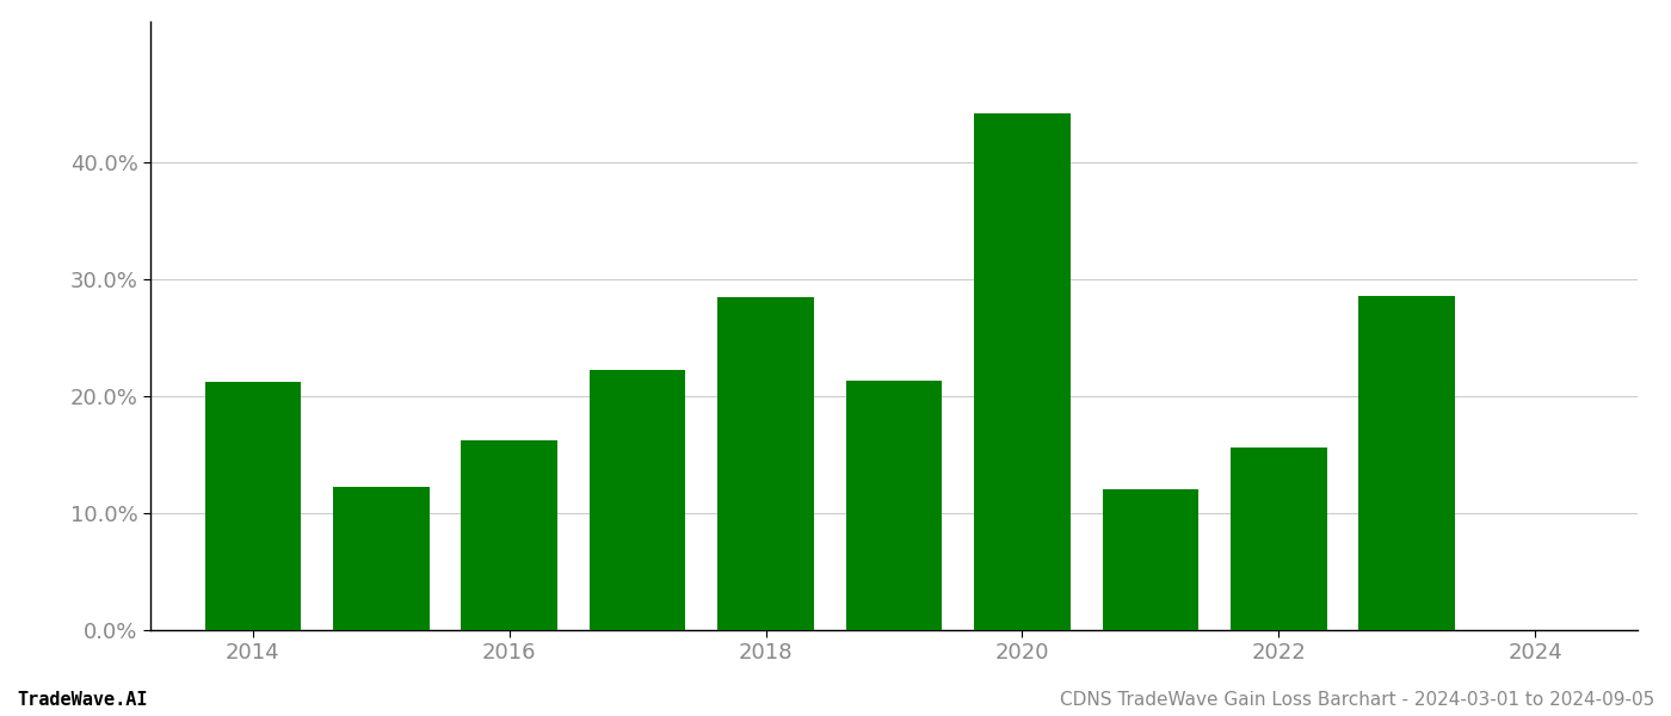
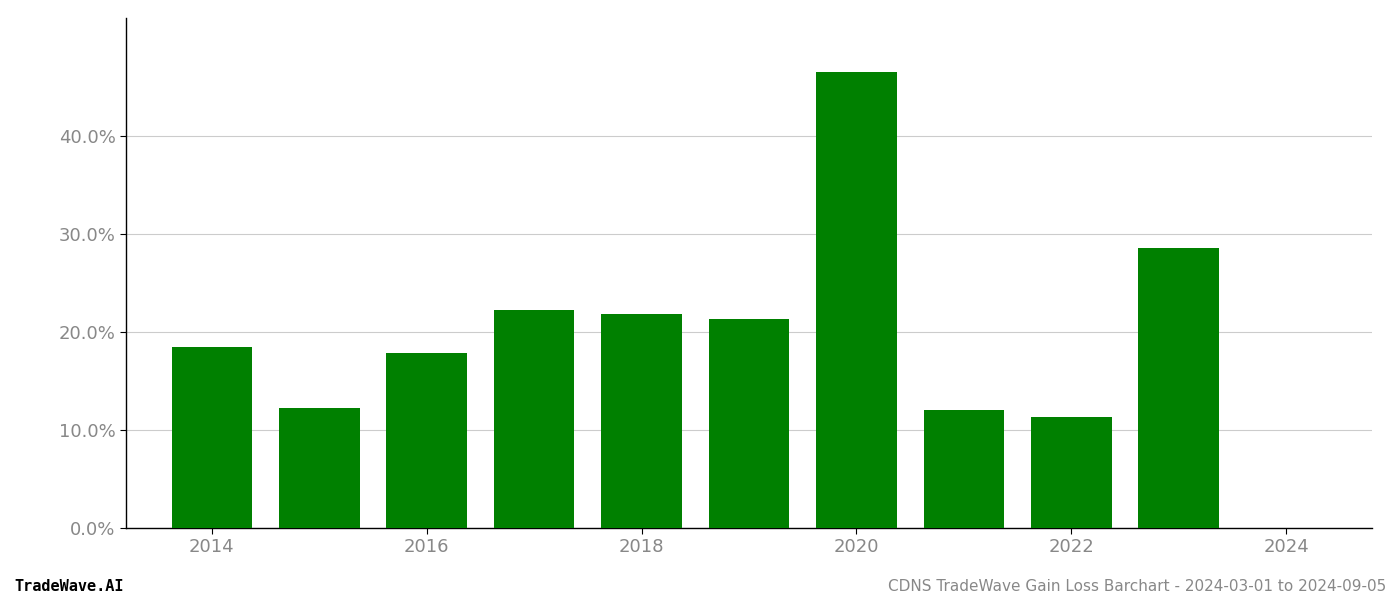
2014: 21.2% -> 18.5%
2016: 16.2% -> 17.8%
2018: 28.4% -> 21.8%
2020: 44.2% -> 46.5%
2022: 15.6% -> 11.3%
